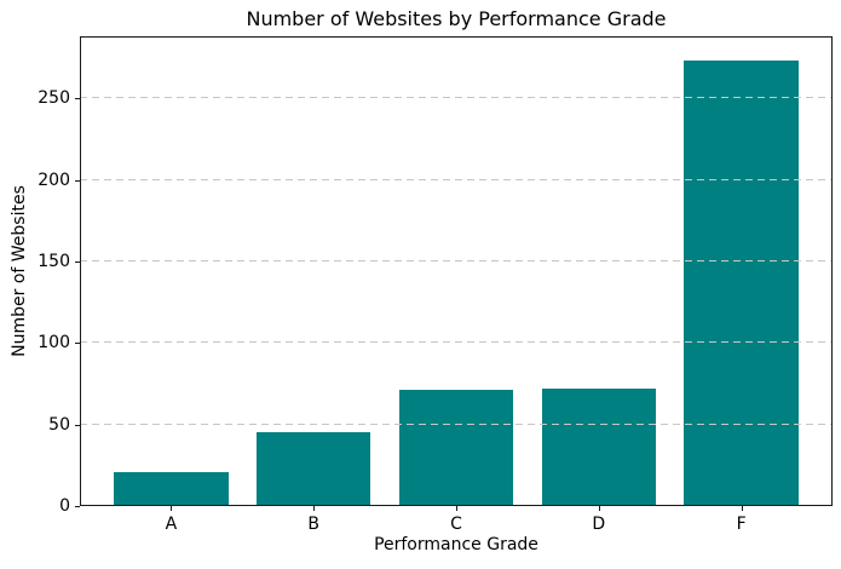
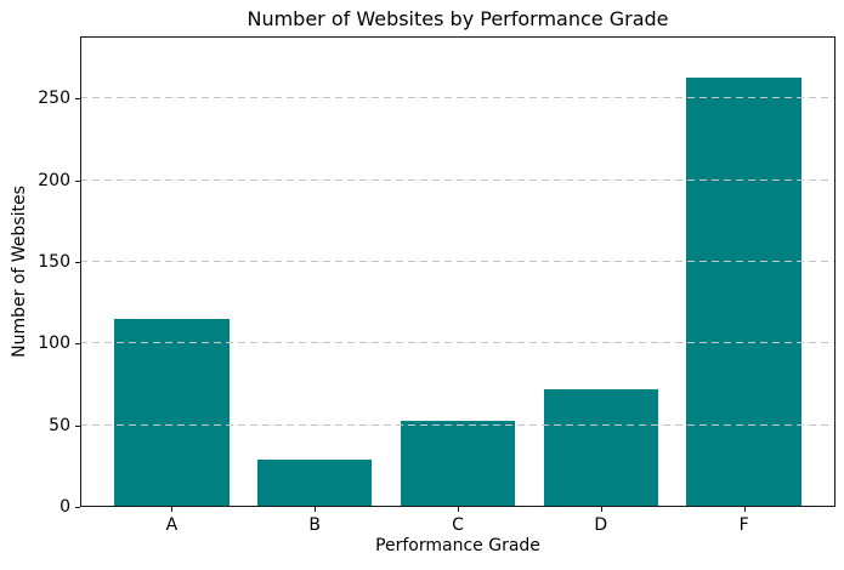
A: 21 -> 115
B: 45 -> 29
C: 71 -> 53
F: 273 -> 263
